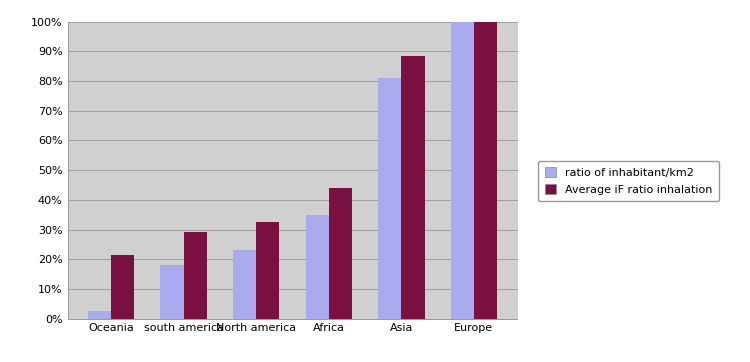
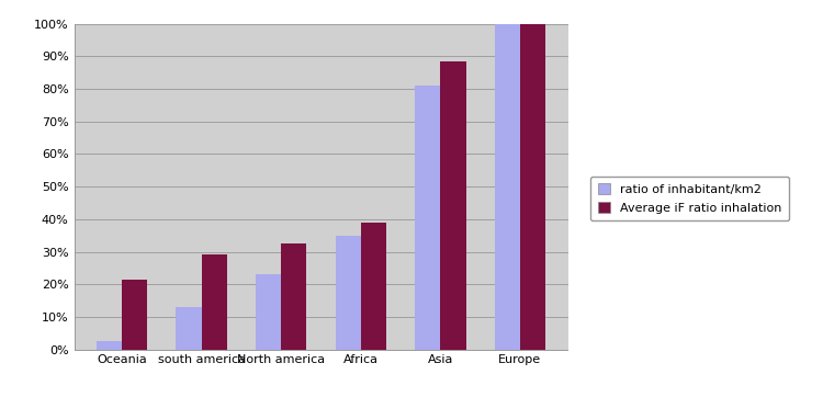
ratio of inhabitant/km2/south america: 18.0% -> 13.0%
Average iF ratio inhalation/Africa: 44.0% -> 39.0%
